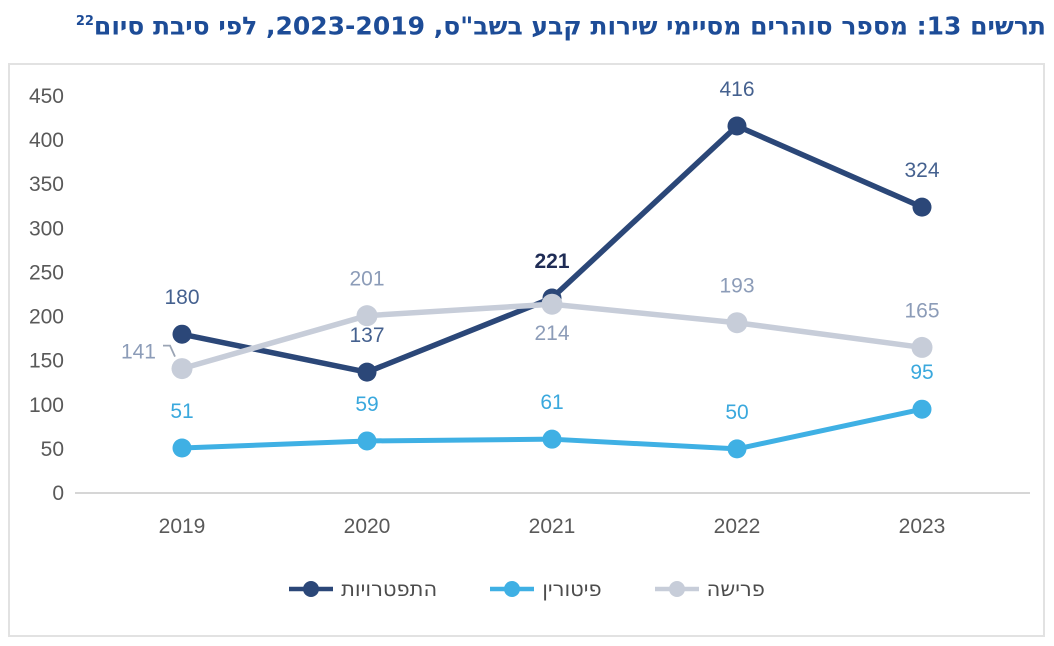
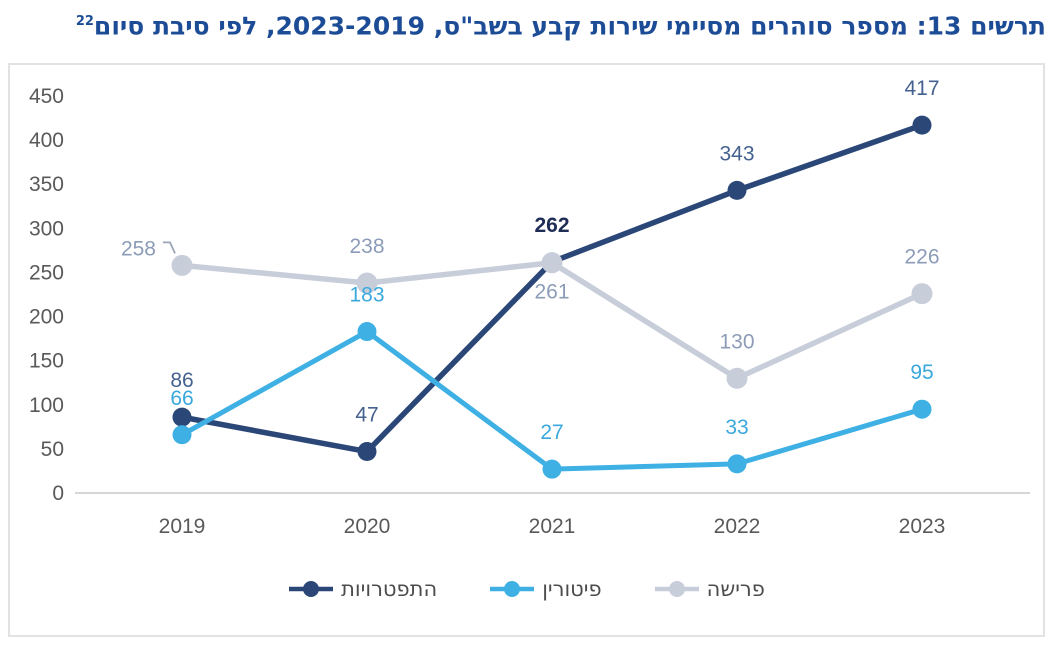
התפטרויות/2019: 180 -> 86
פיטורין/2019: 51 -> 66
פרישה/2019: 141 -> 258
התפטרויות/2020: 137 -> 47
פיטורין/2020: 59 -> 183
פרישה/2020: 201 -> 238
התפטרויות/2021: 221 -> 262
פיטורין/2021: 61 -> 27
פרישה/2021: 214 -> 261
התפטרויות/2022: 416 -> 343
פיטורין/2022: 50 -> 33
פרישה/2022: 193 -> 130
התפטרויות/2023: 324 -> 417
פרישה/2023: 165 -> 226
